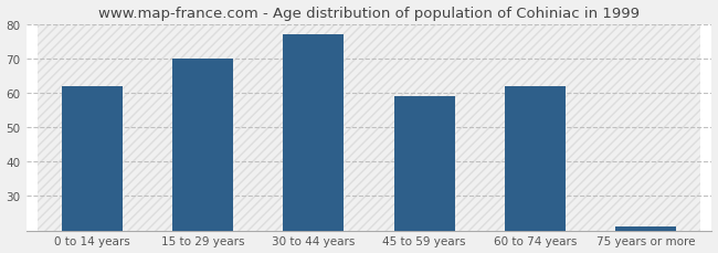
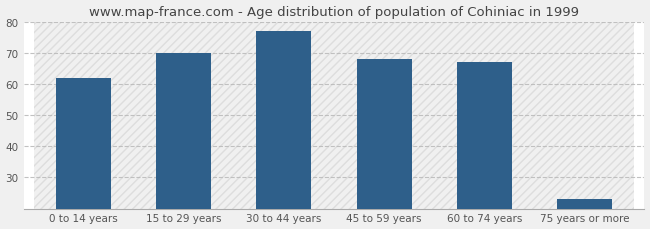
45 to 59 years: 59 -> 68
60 to 74 years: 62 -> 67
75 years or more: 21 -> 23
